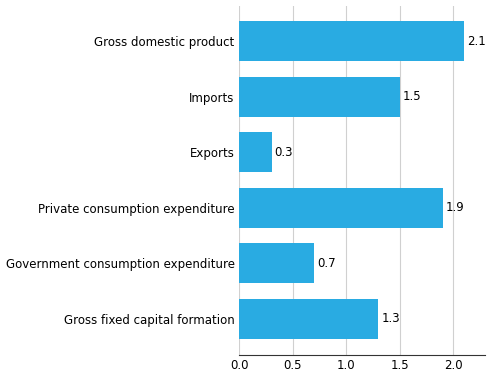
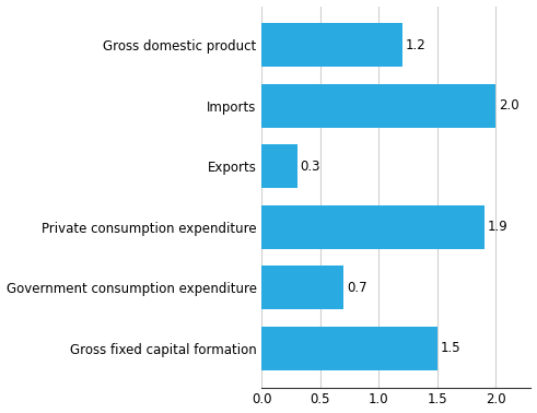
Gross domestic product: 2.1 -> 1.2
Imports: 1.5 -> 2.0
Gross fixed capital formation: 1.3 -> 1.5
